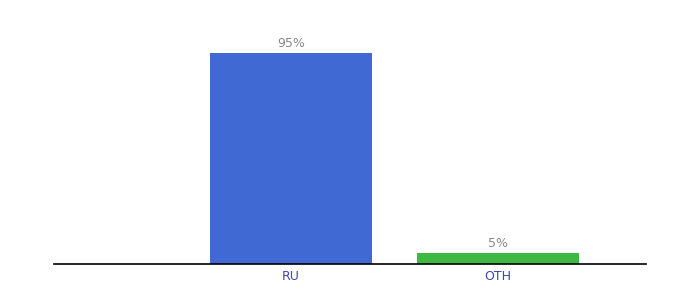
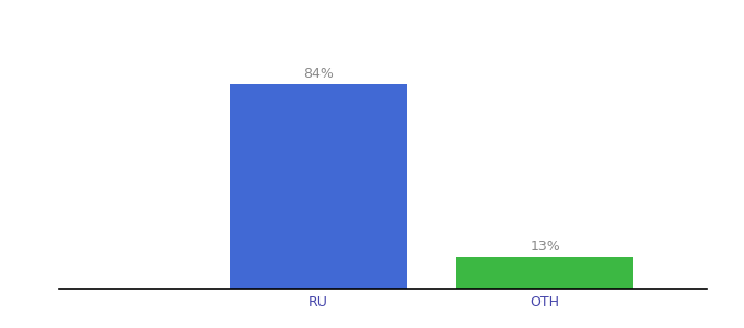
RU: 95% -> 84%
OTH: 5% -> 13%
